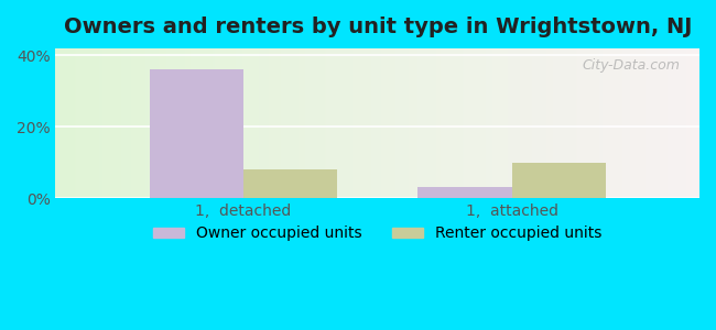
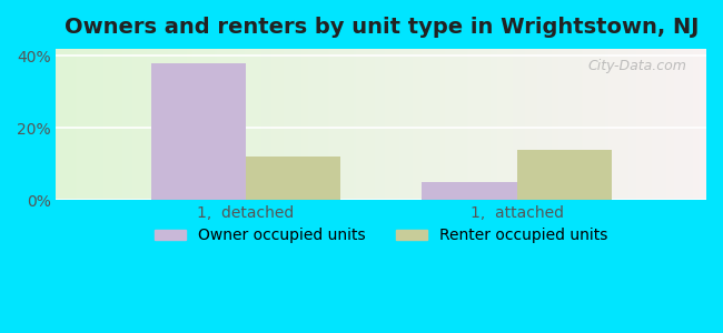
Owner occupied units/1, detached: 36% -> 38%
Renter occupied units/1, detached: 8% -> 12%
Owner occupied units/1, attached: 3% -> 5%
Renter occupied units/1, attached: 10% -> 14%
